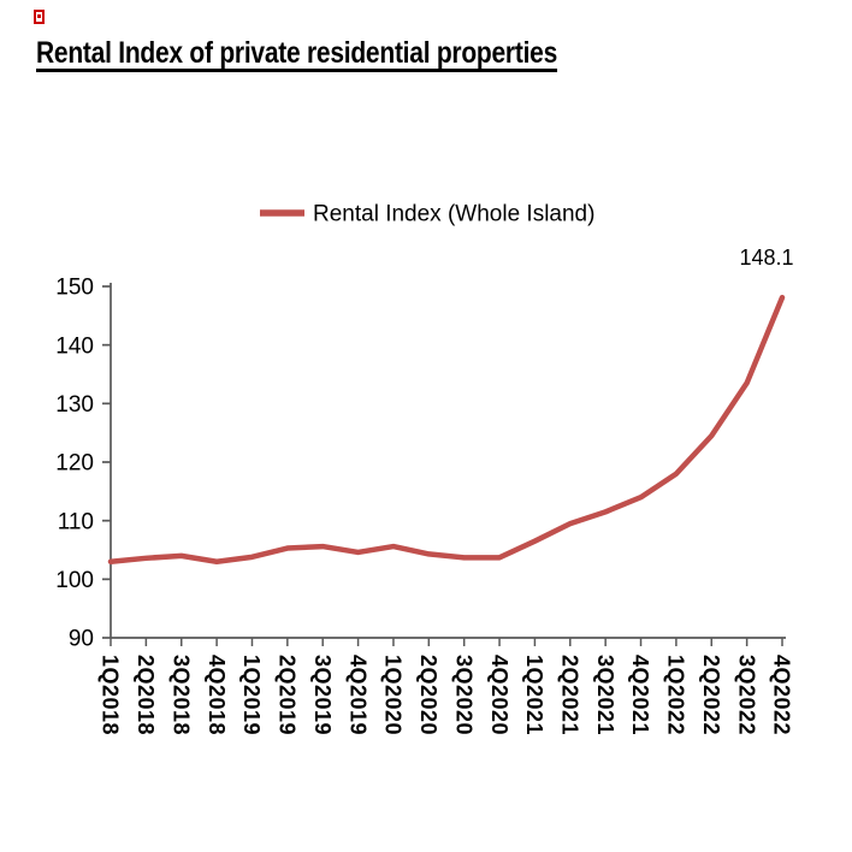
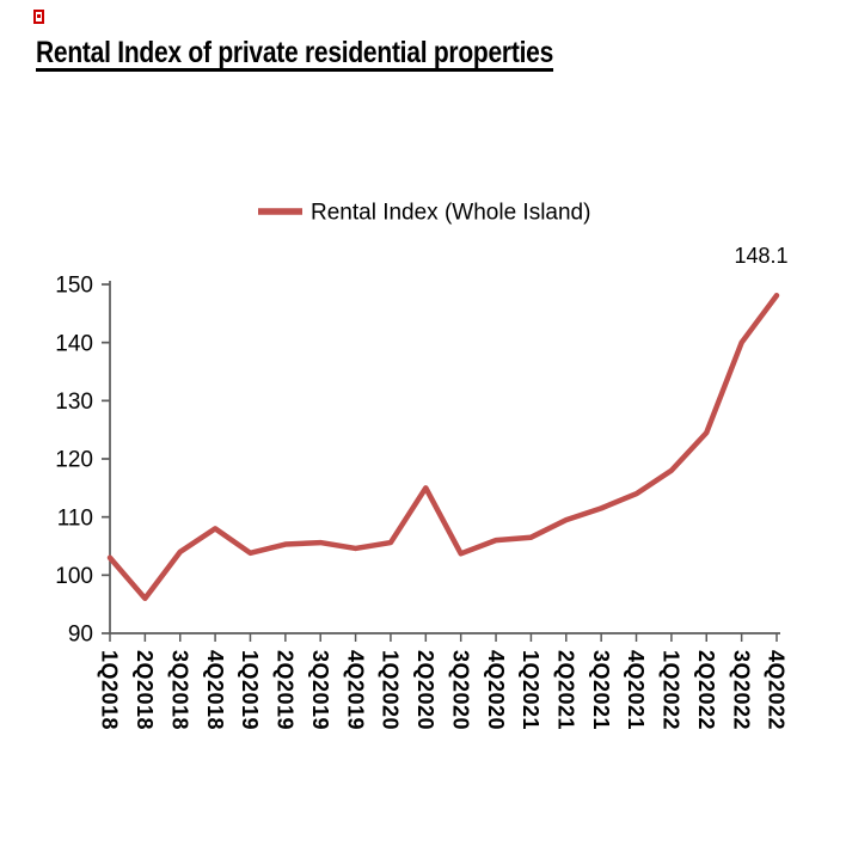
2Q2018: 104 -> 96
4Q2018: 103 -> 108
2Q2020: 104 -> 115
4Q2020: 104 -> 106
3Q2022: 134 -> 140
